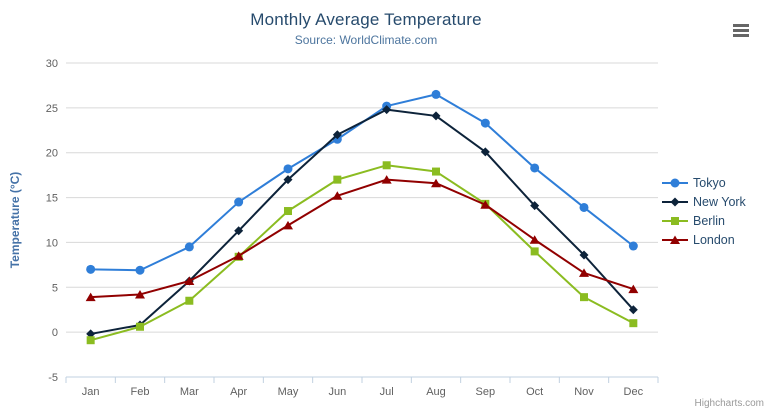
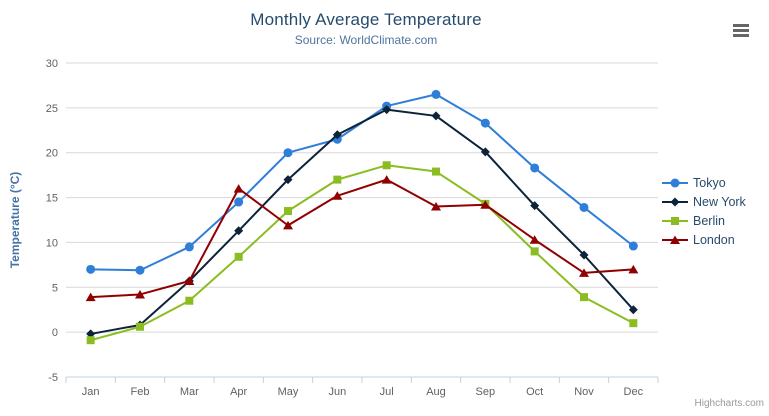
London/Apr: 8 -> 16
Tokyo/May: 18 -> 20
London/Aug: 17 -> 14
London/Dec: 5 -> 7
